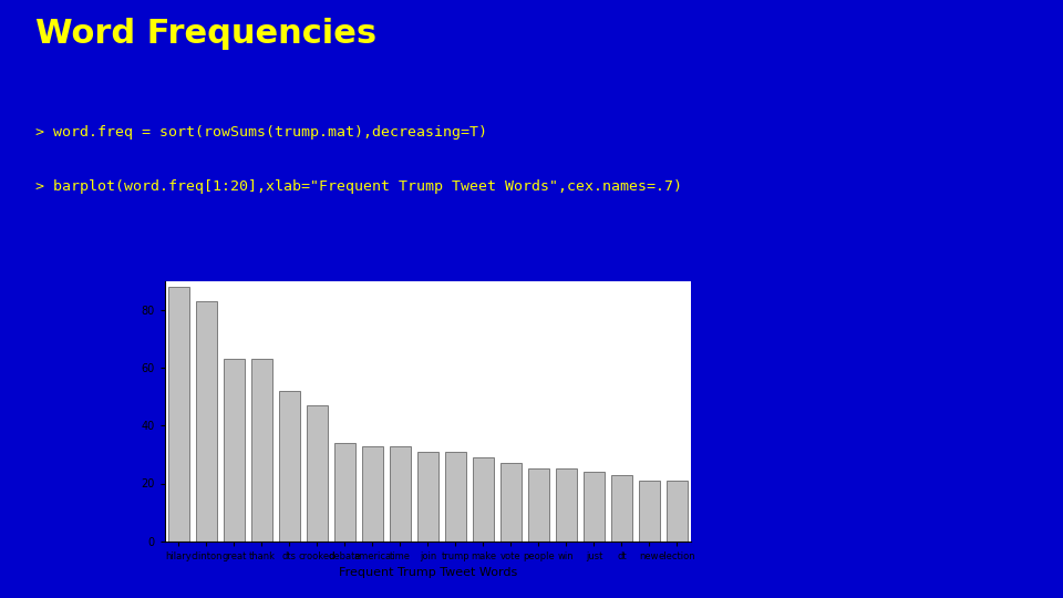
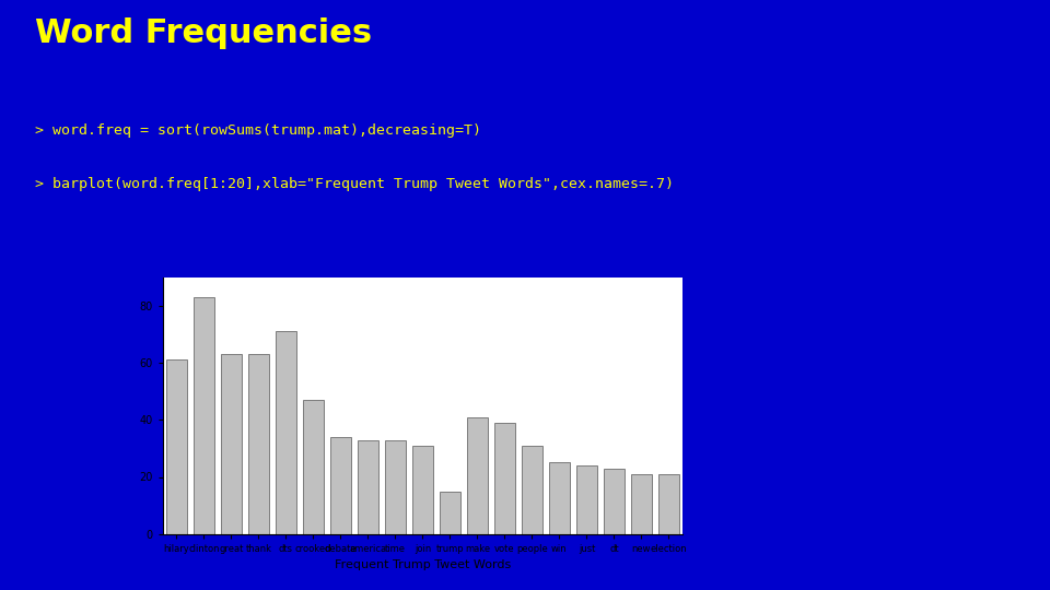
hilary: 88 -> 61
dts: 52 -> 71
trump: 31 -> 15
make: 29 -> 41
vote: 27 -> 39
people: 25 -> 31
